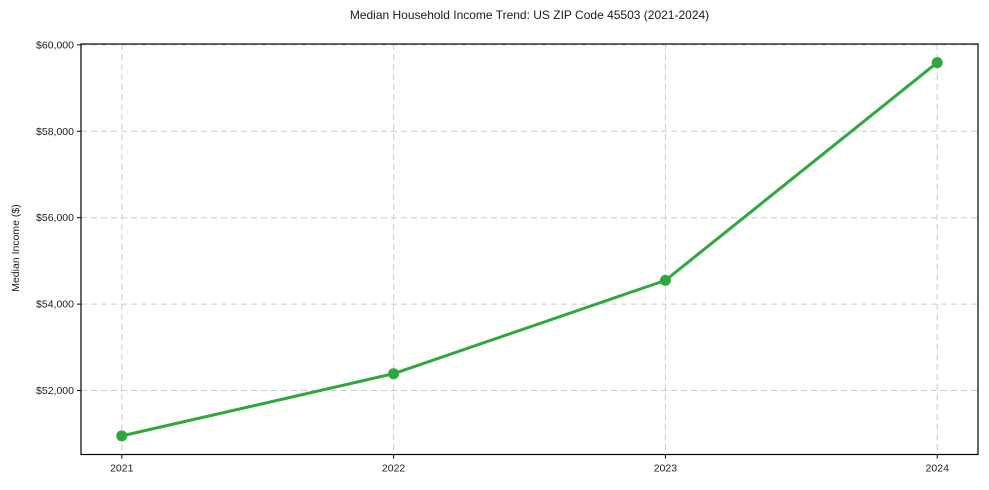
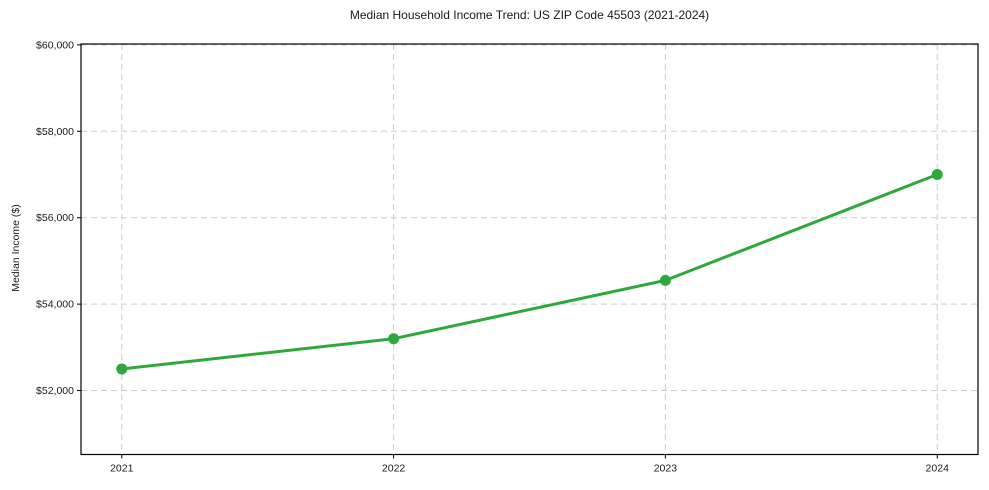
2021: $51000 -> $52500
2022: $52400 -> $53200
2024: $59600 -> $57000
